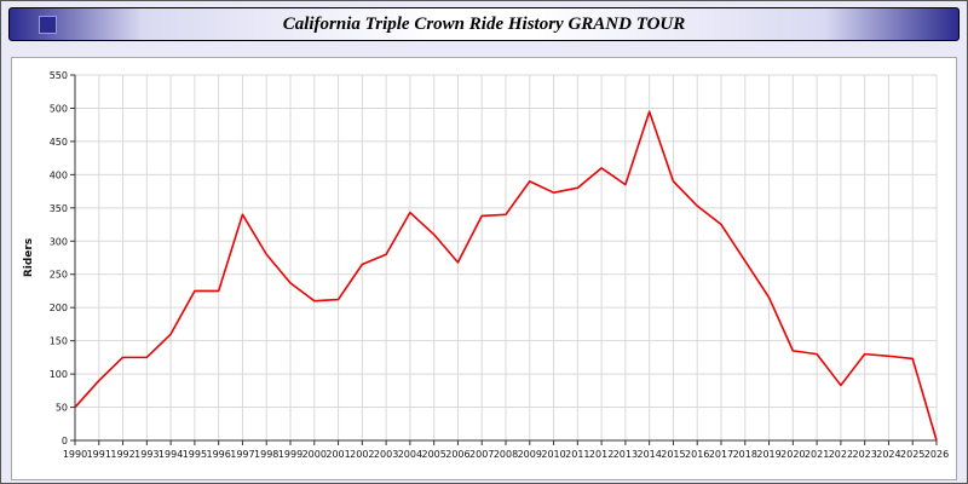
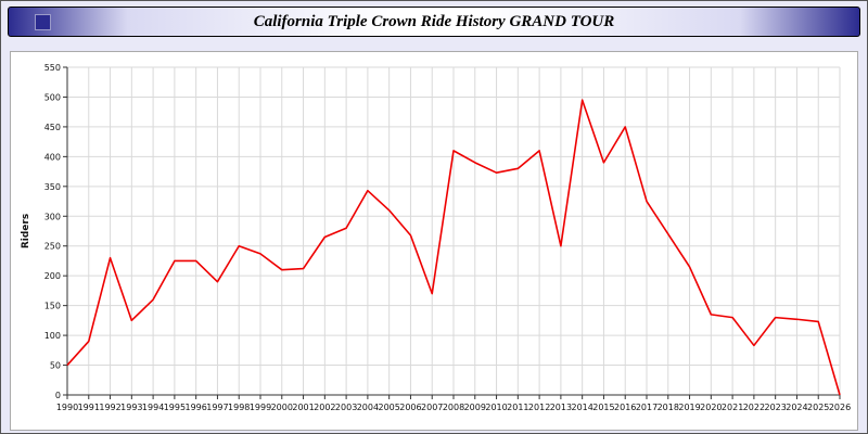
1992: 120 -> 230
1997: 340 -> 190
1998: 280 -> 250
2007: 340 -> 170
2008: 340 -> 410
2013: 380 -> 250
2016: 350 -> 450
